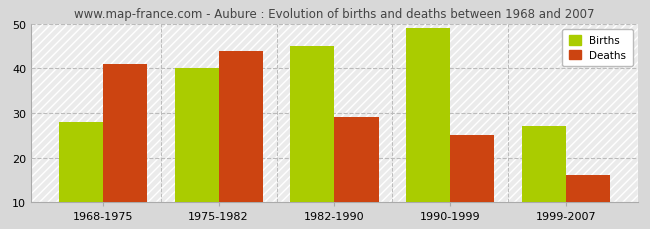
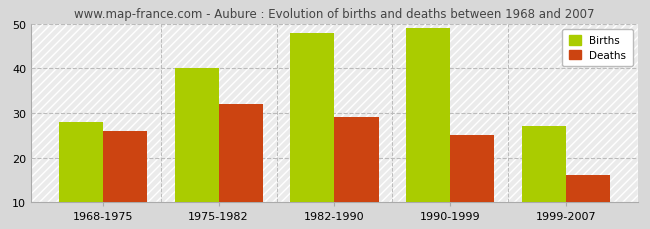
Deaths/1968-1975: 41 -> 26
Deaths/1975-1982: 44 -> 32
Births/1982-1990: 45 -> 48
